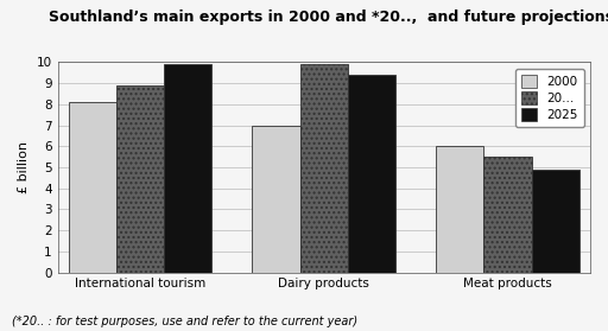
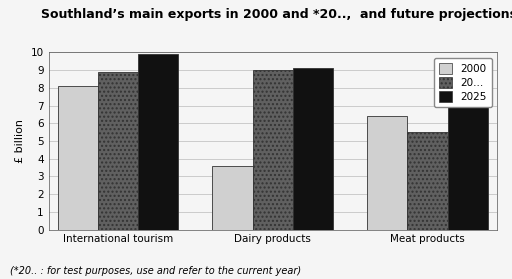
2000/Dairy products: 7.0 -> 3.6
20.../Dairy products: 9.9 -> 9.0
2025/Dairy products: 9.4 -> 9.1
2000/Meat products: 6.0 -> 6.4
2025/Meat products: 4.9 -> 6.9
